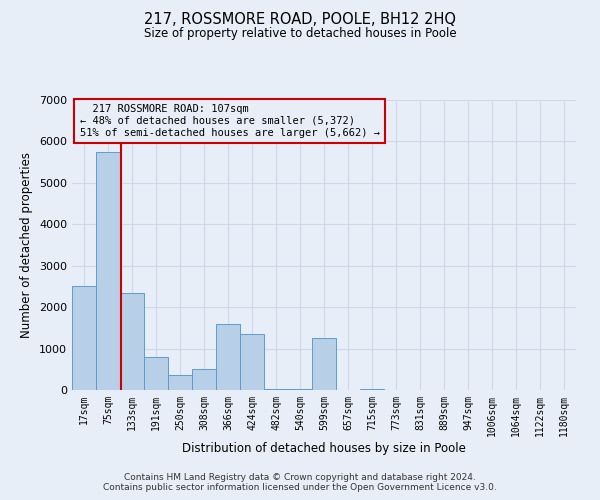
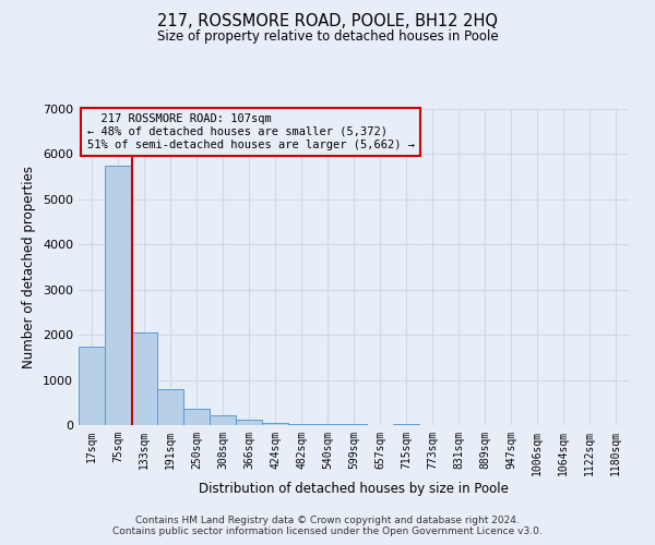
17sqm: 2500 -> 1750
133sqm: 2350 -> 2050
308sqm: 500 -> 220
366sqm: 1600 -> 110
424sqm: 1350 -> 60
599sqm: 1250 -> 20
